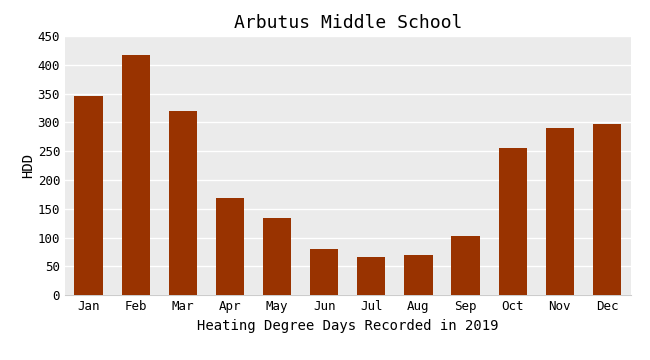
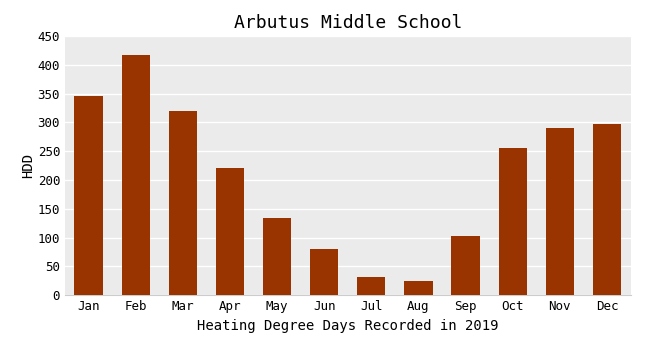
Apr: 168 -> 220
Jul: 66 -> 31
Aug: 70 -> 24
